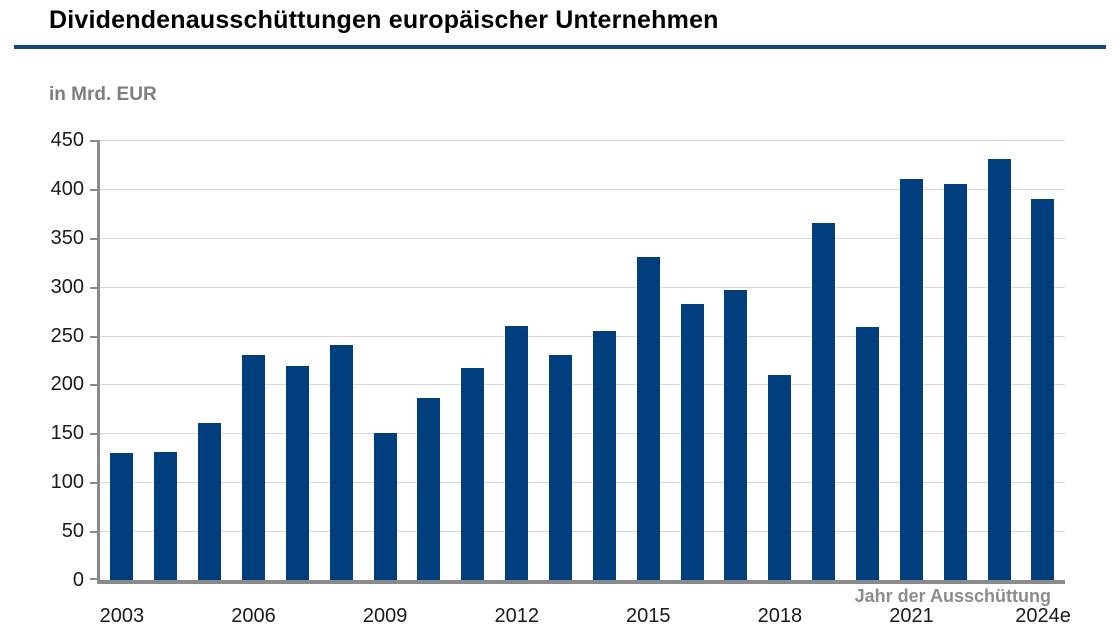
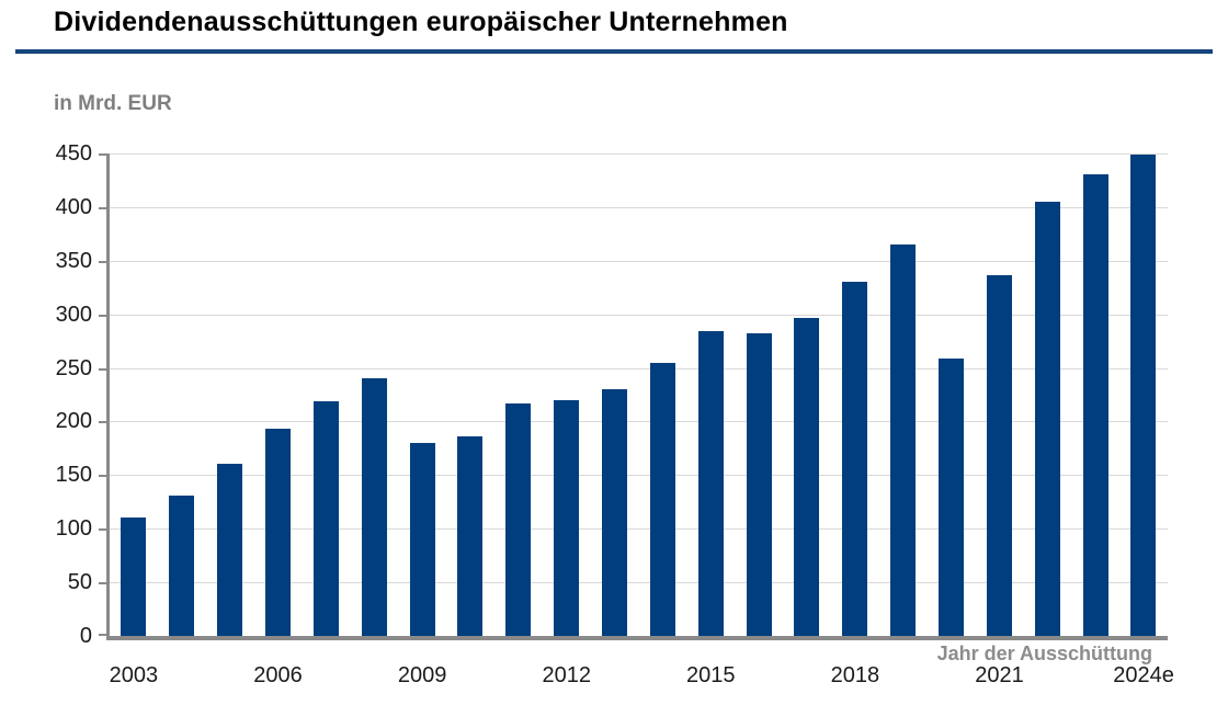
2003: 130 -> 110
2006: 230 -> 190
2009: 150 -> 180
2012: 260 -> 220
2015: 330 -> 280
2018: 210 -> 330
2021: 410 -> 340
2024e: 390 -> 450
